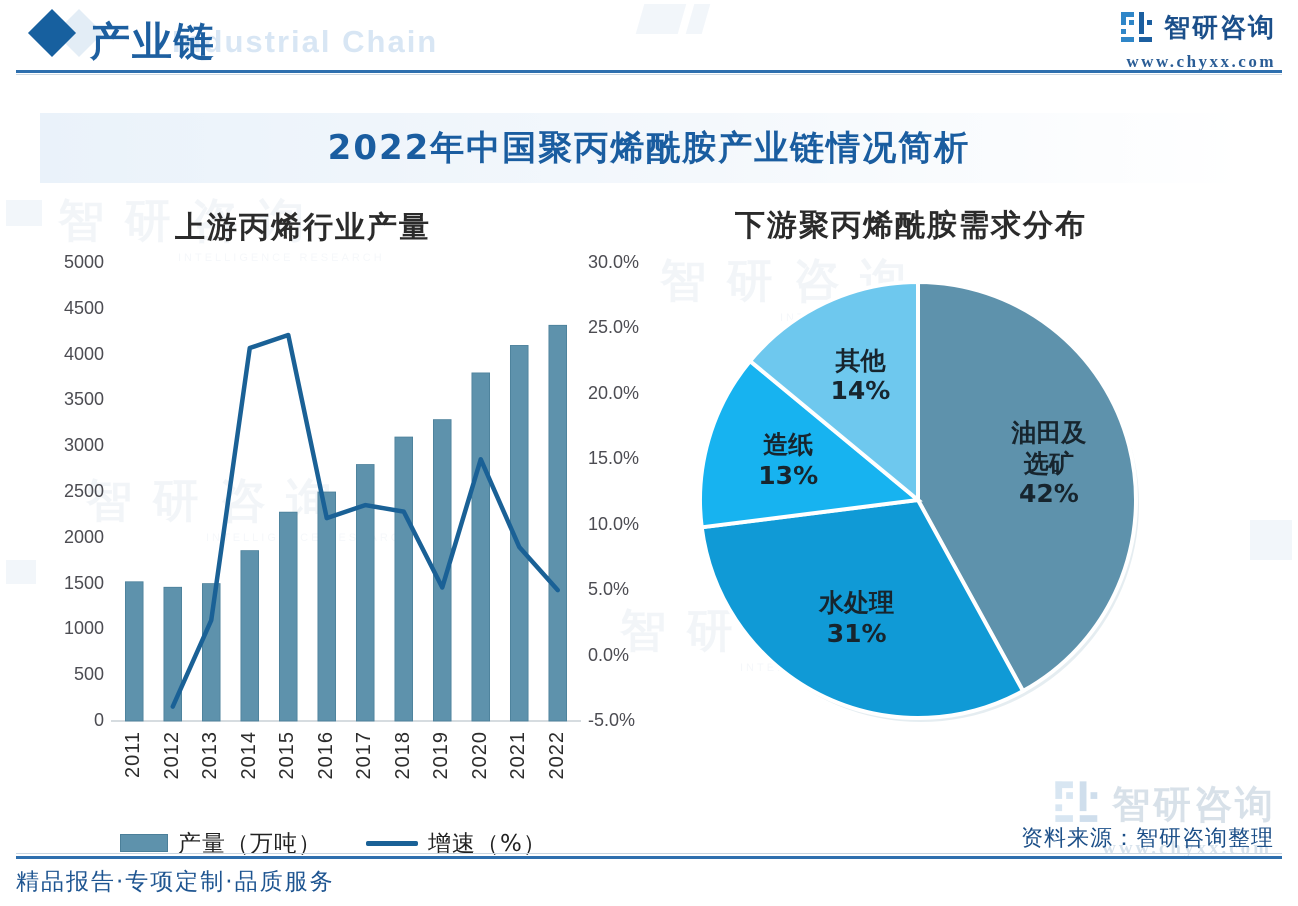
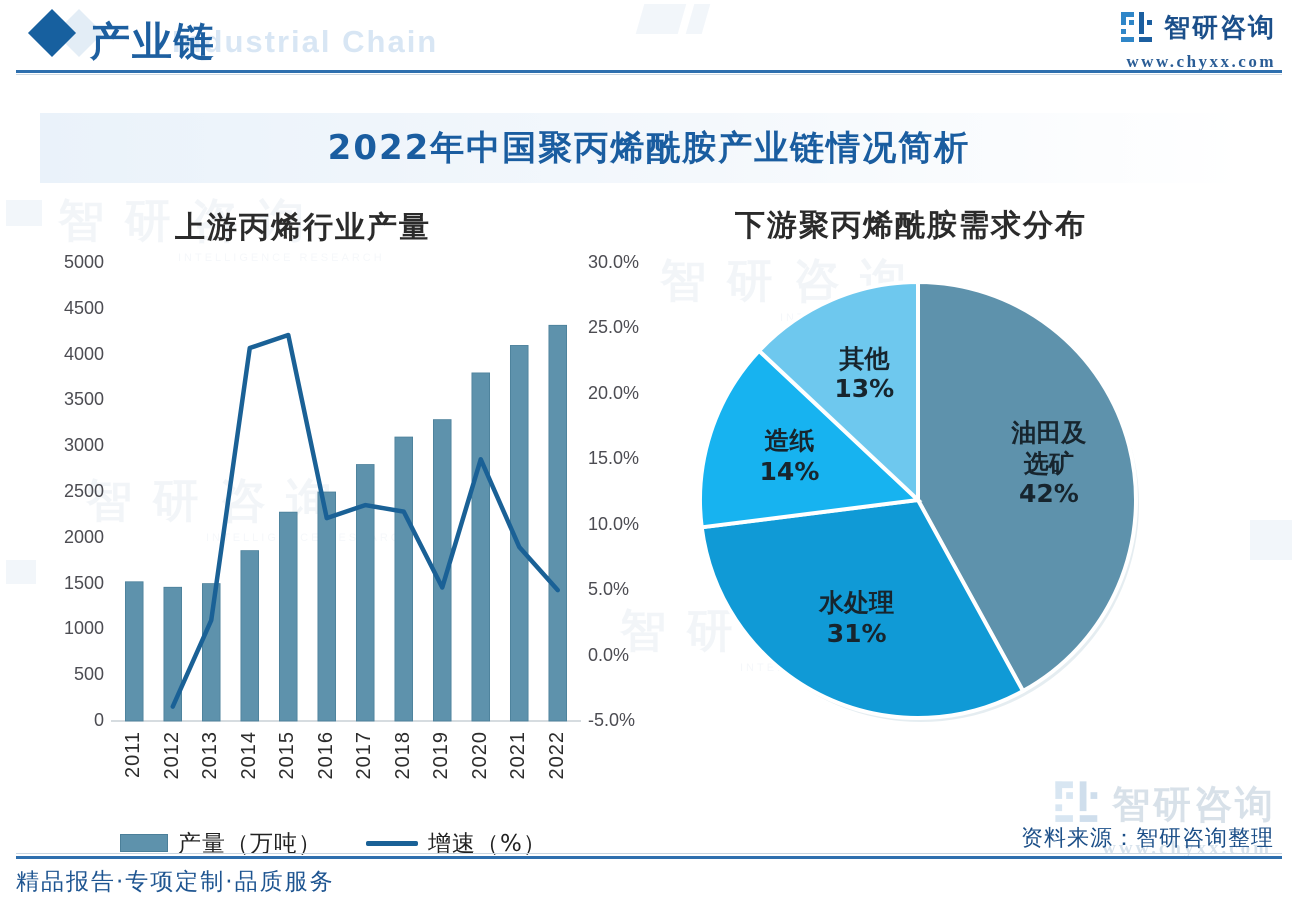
下游聚丙烯酰胺需求分布/造纸: 13% -> 14%
下游聚丙烯酰胺需求分布/其他: 14% -> 13%
